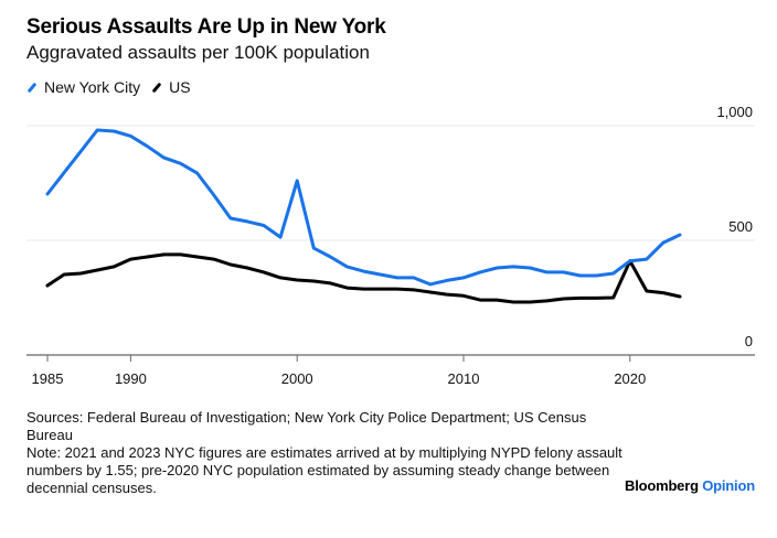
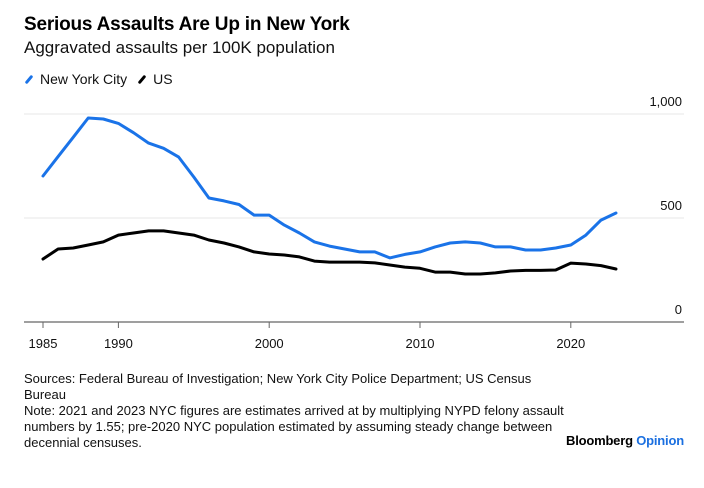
New York City/2000: 760 -> 510
New York City/2020: 410 -> 370
US/2020: 410 -> 280
